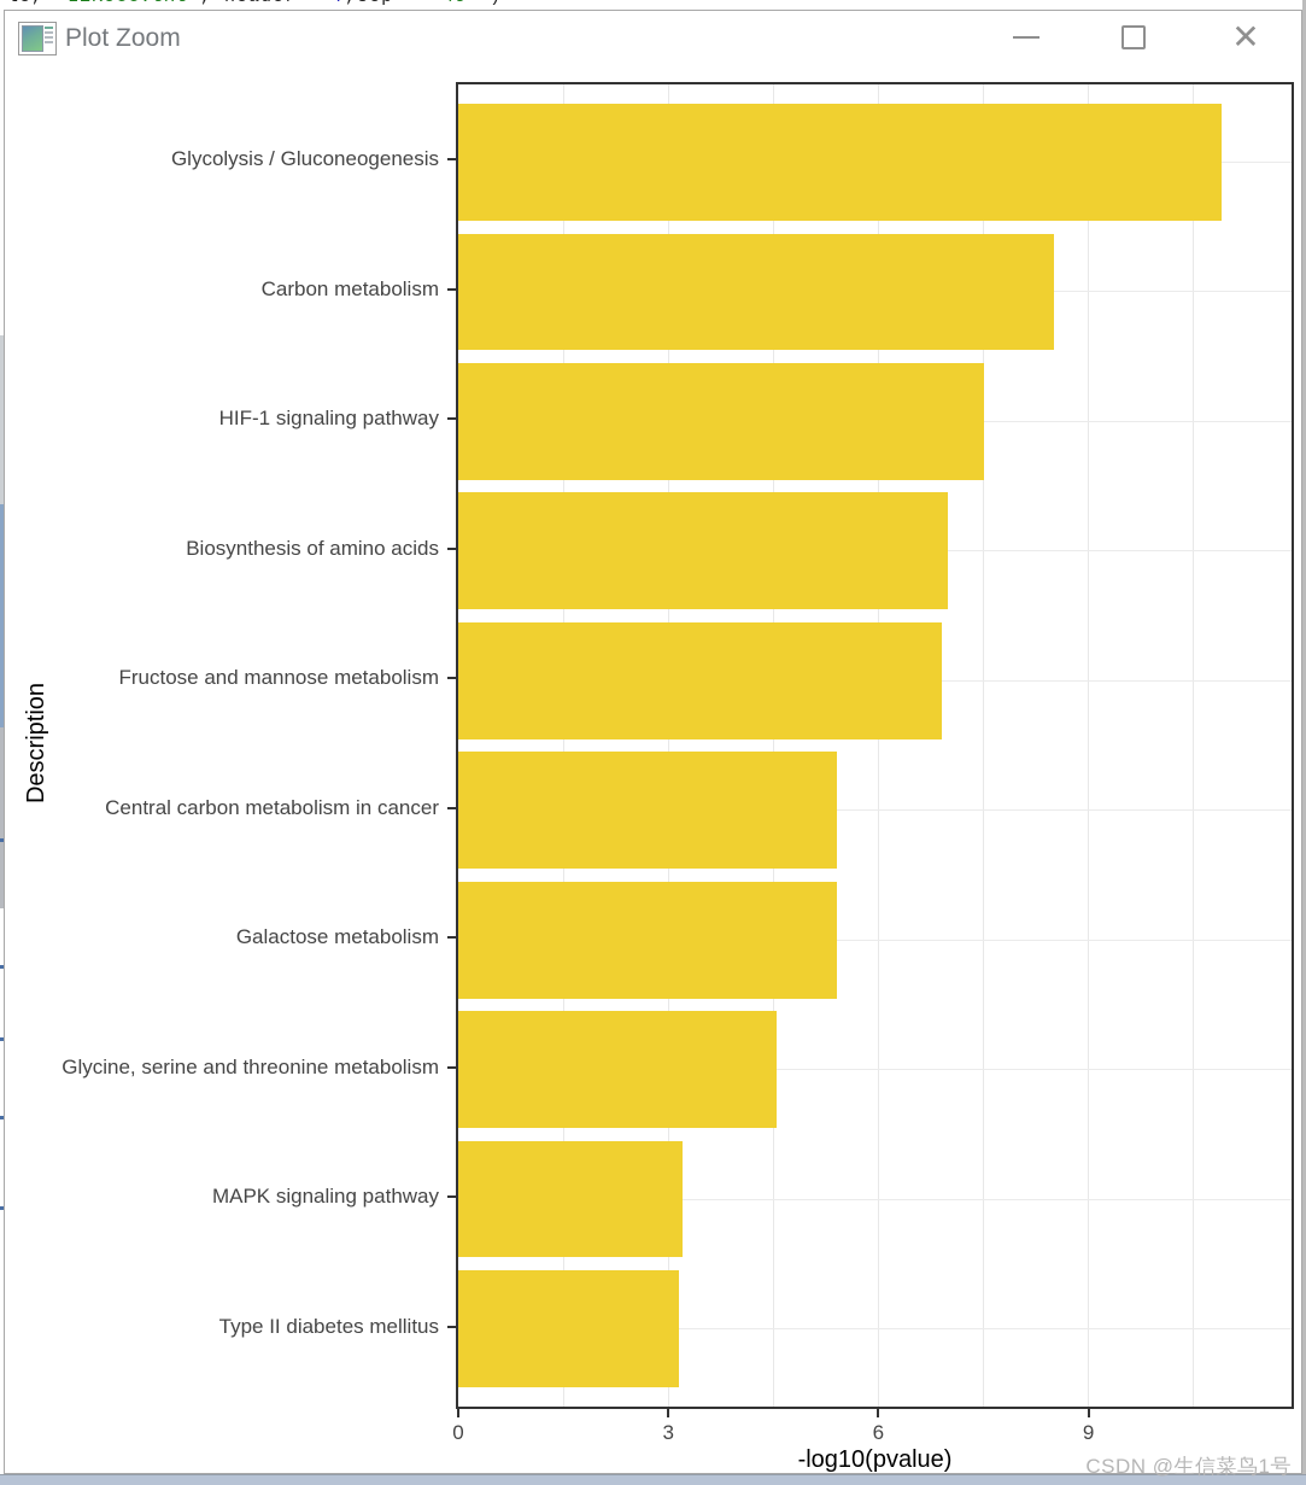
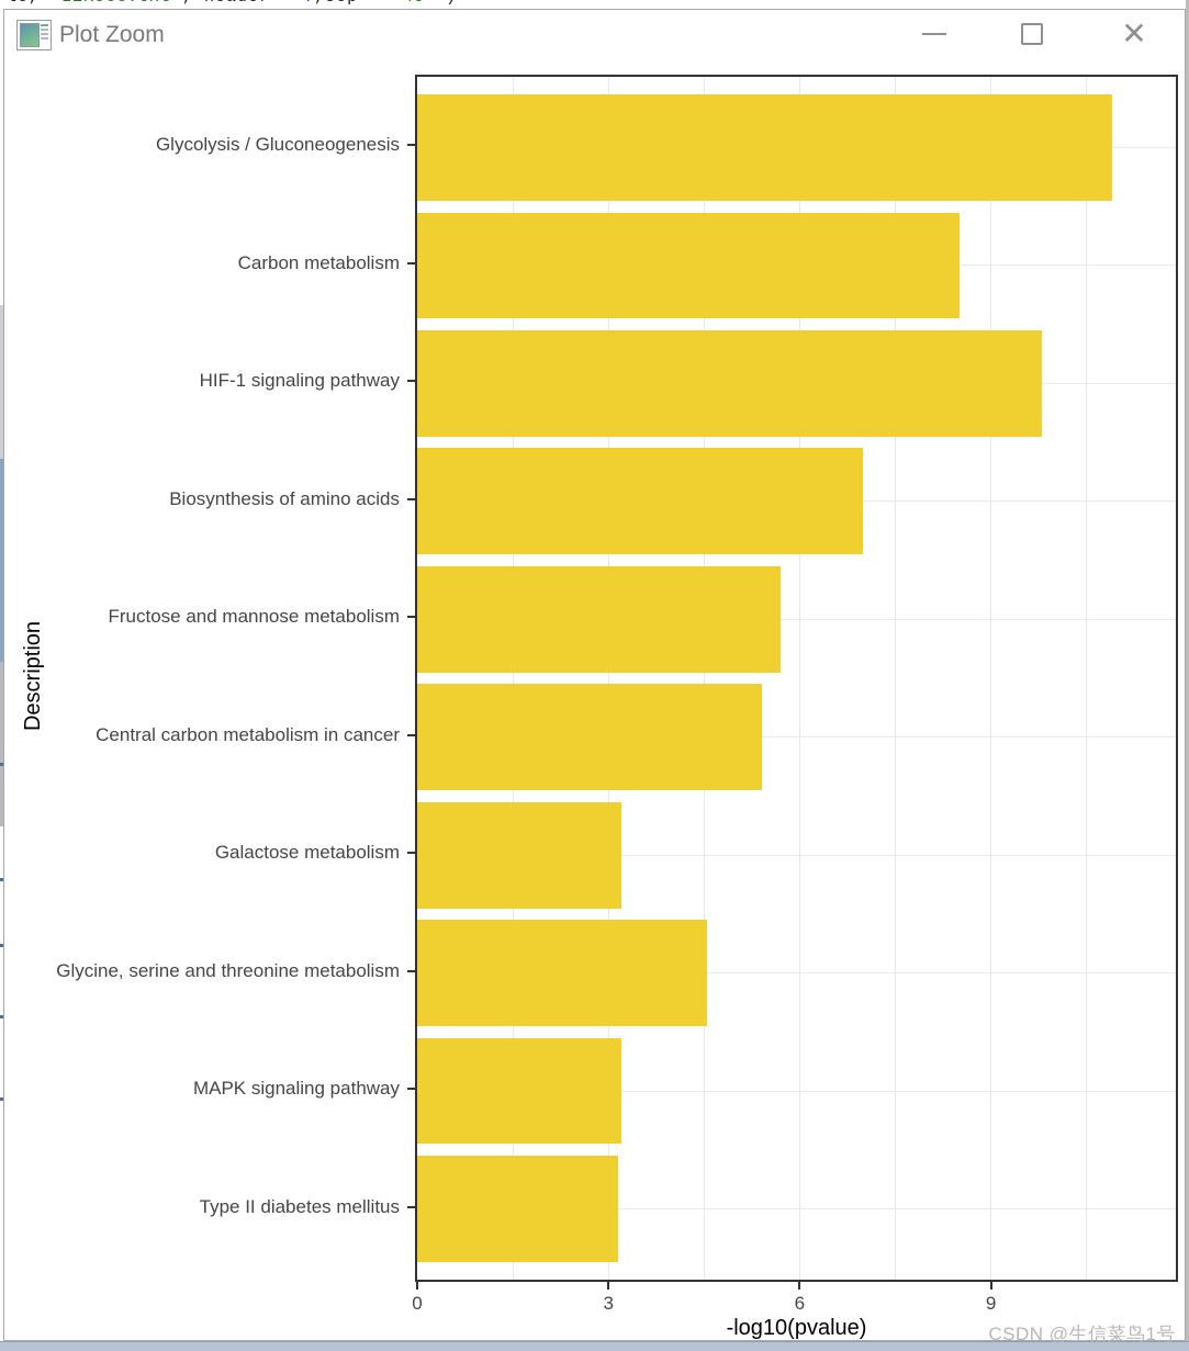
HIF-1 signaling pathway: 7.5 -> 9.8
Fructose and mannose metabolism: 6.9 -> 5.7
Galactose metabolism: 5.4 -> 3.2
